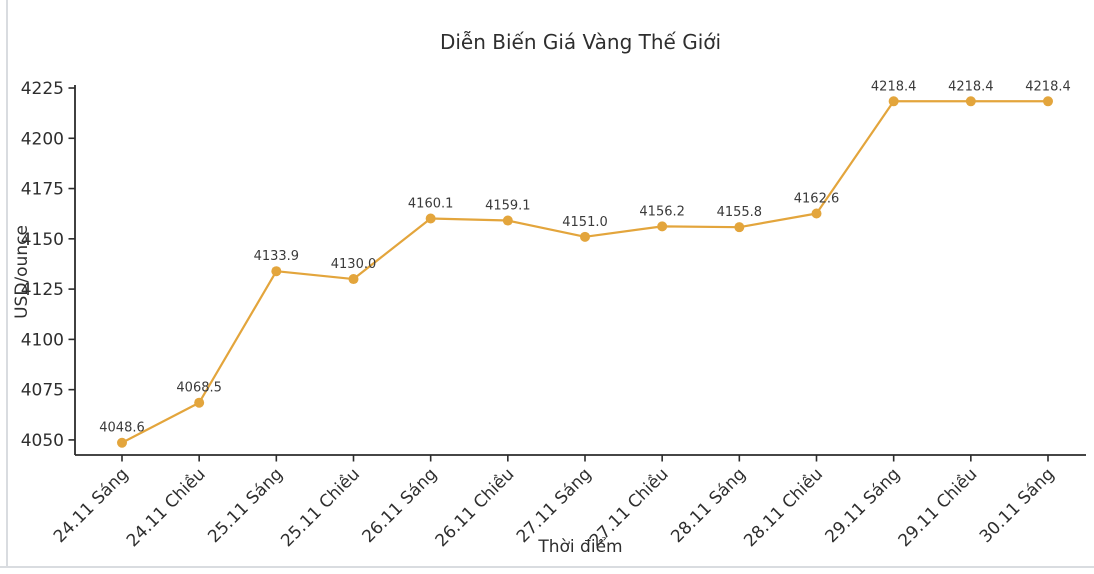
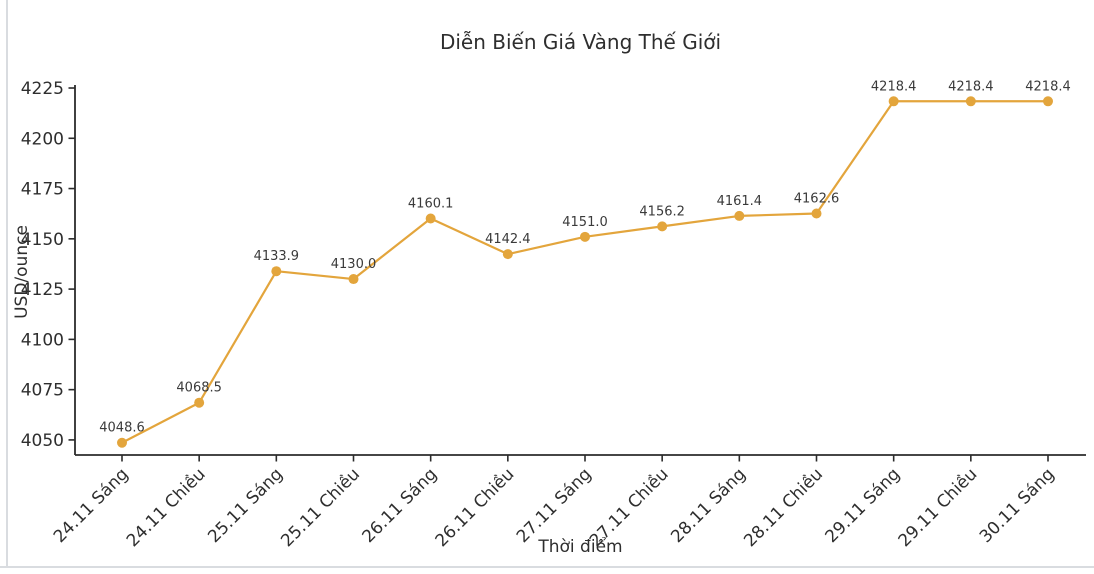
26.11 Chiều: 4159.1 -> 4142.4
28.11 Sáng: 4155.8 -> 4161.4
